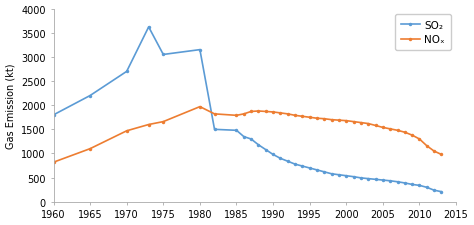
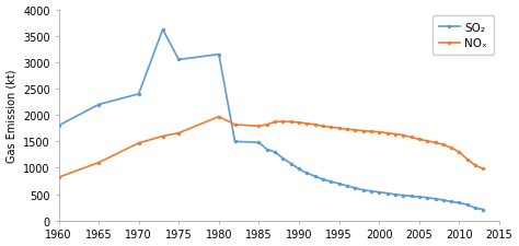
SO₂/1970: 2700 -> 2400
